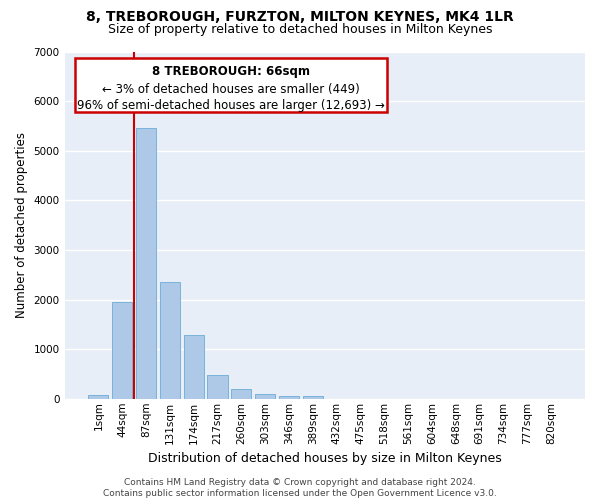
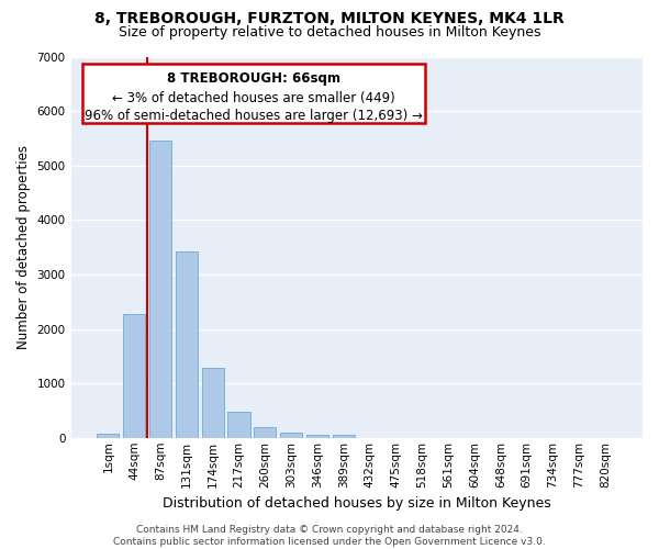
44sqm: 1950 -> 2280
131sqm: 2350 -> 3420
